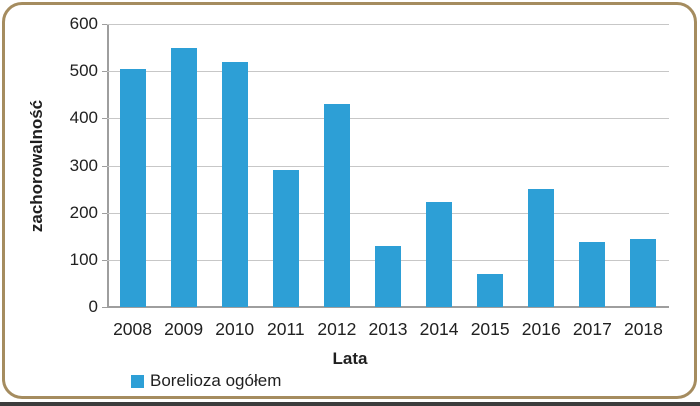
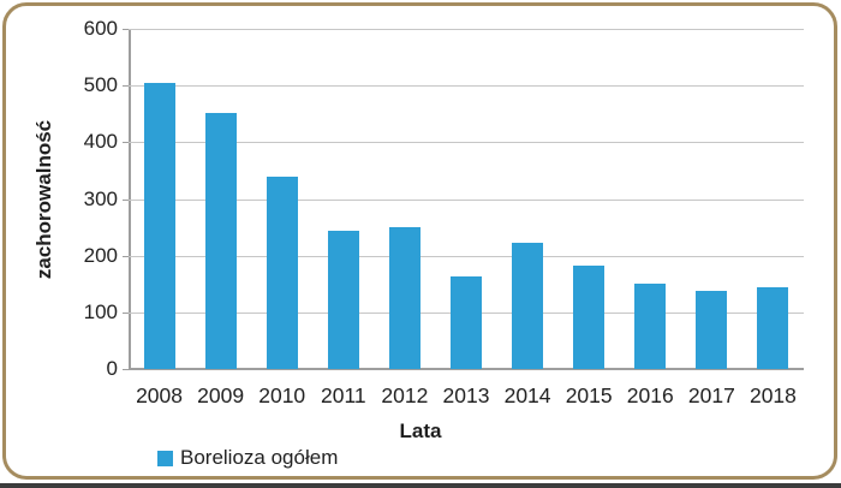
2009: 550 -> 450
2010: 520 -> 340
2011: 290 -> 240
2012: 430 -> 250
2013: 130 -> 160
2015: 70 -> 180
2016: 250 -> 150
